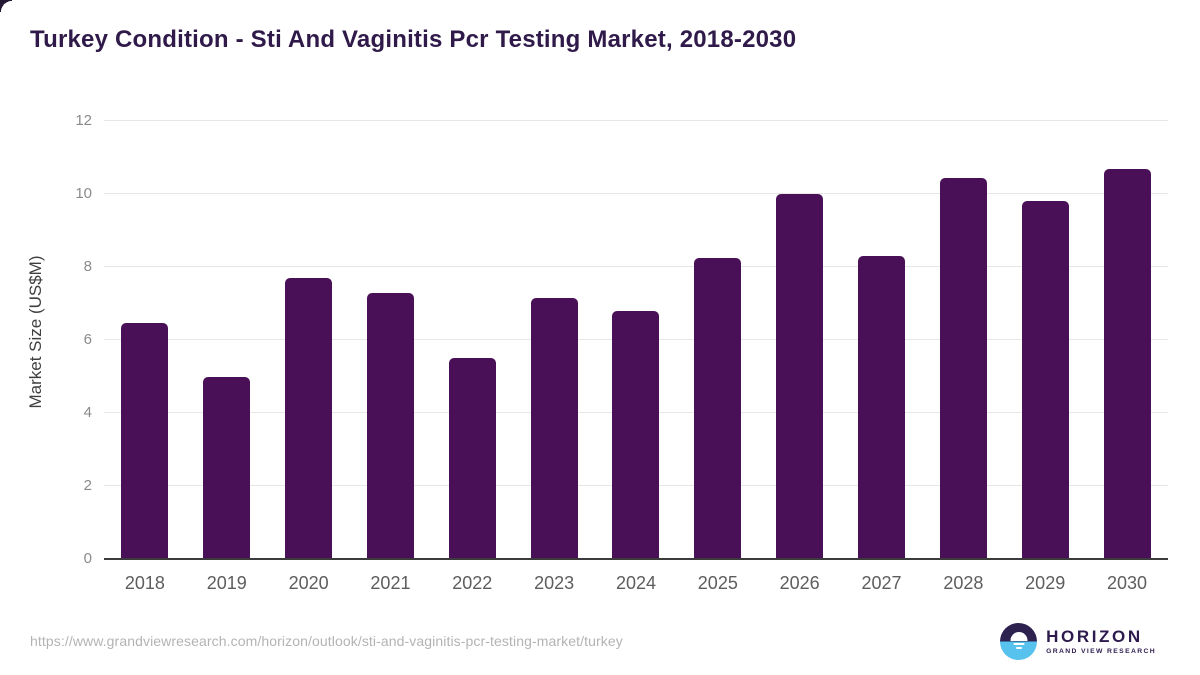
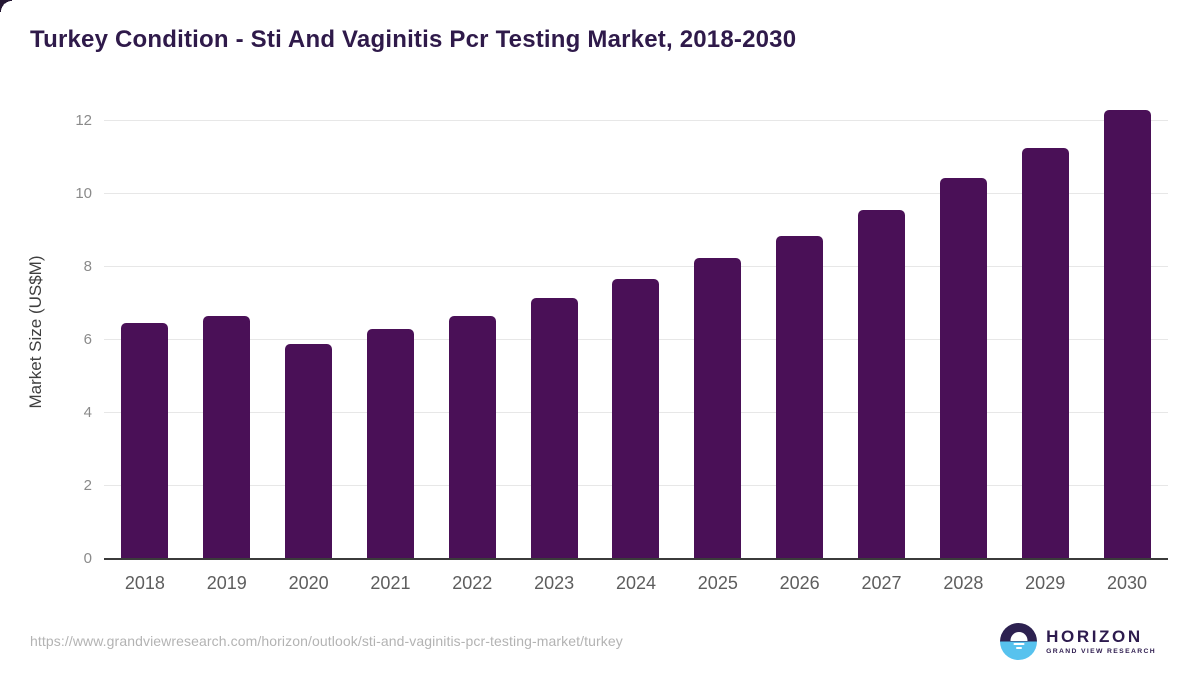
2019: 5.0 -> 6.7
2020: 7.7 -> 5.9
2021: 7.3 -> 6.3
2022: 5.5 -> 6.7
2024: 6.8 -> 7.7
2026: 10.0 -> 8.8
2027: 8.3 -> 9.6
2029: 9.8 -> 11.2
2030: 10.7 -> 12.3
